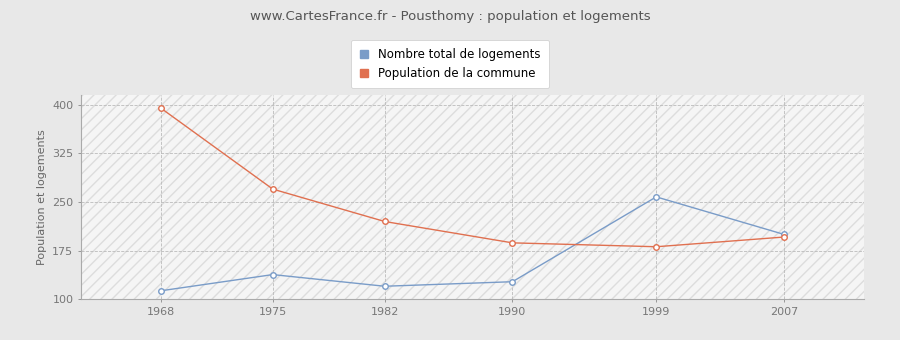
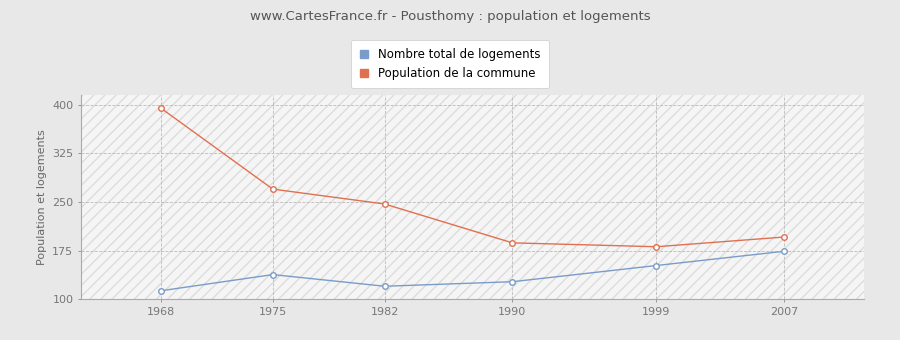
Population de la commune/1982: 220 -> 247
Nombre total de logements/1999: 258 -> 152
Nombre total de logements/2007: 200 -> 174
